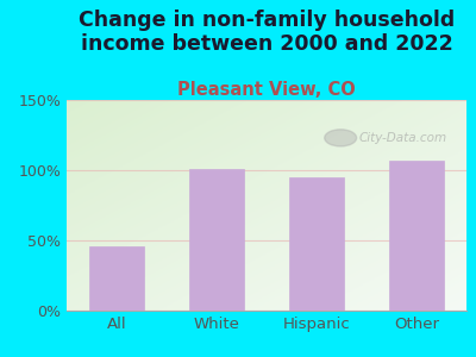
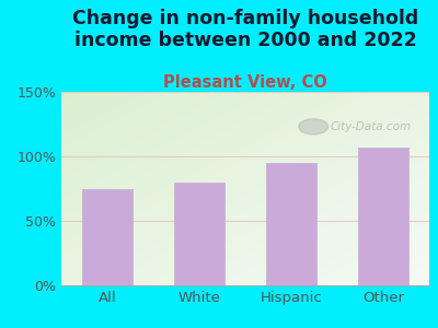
All: 46% -> 75%
White: 101% -> 80%
